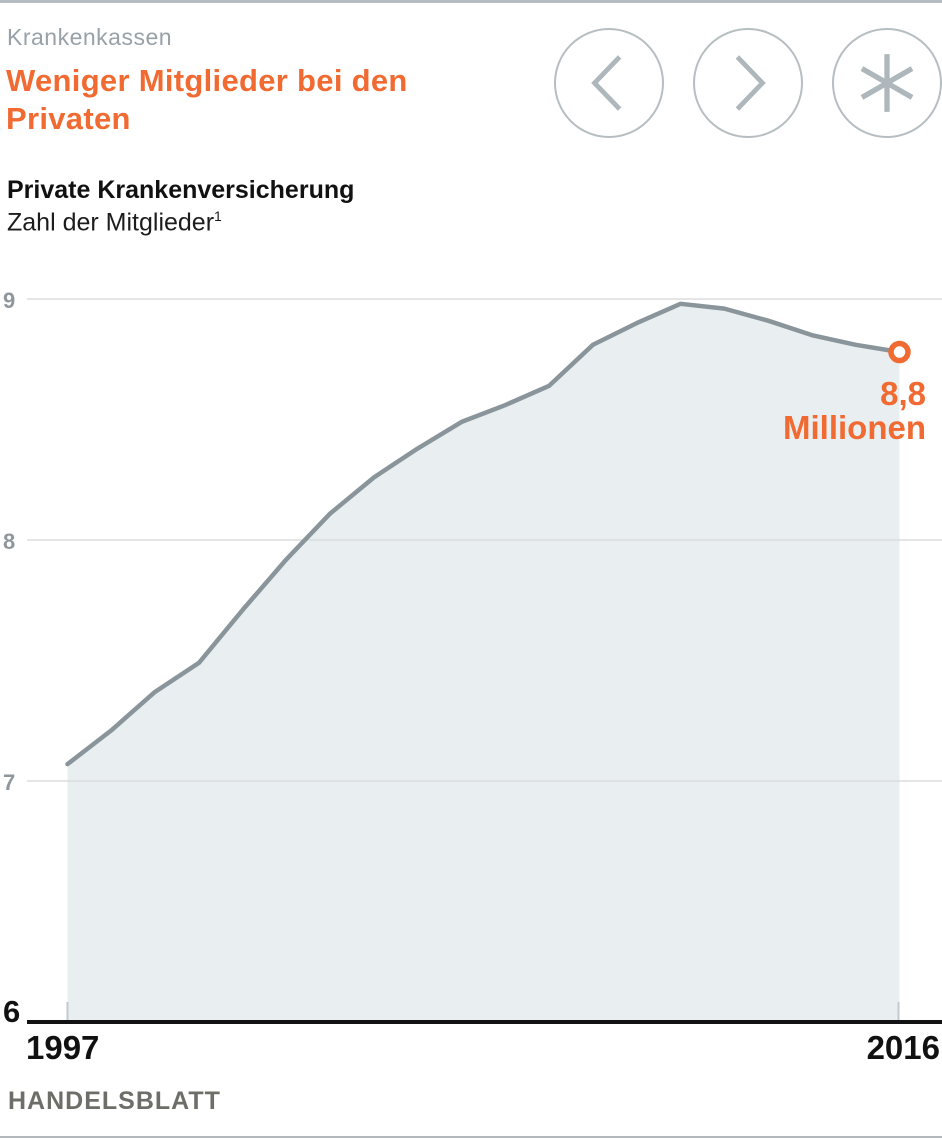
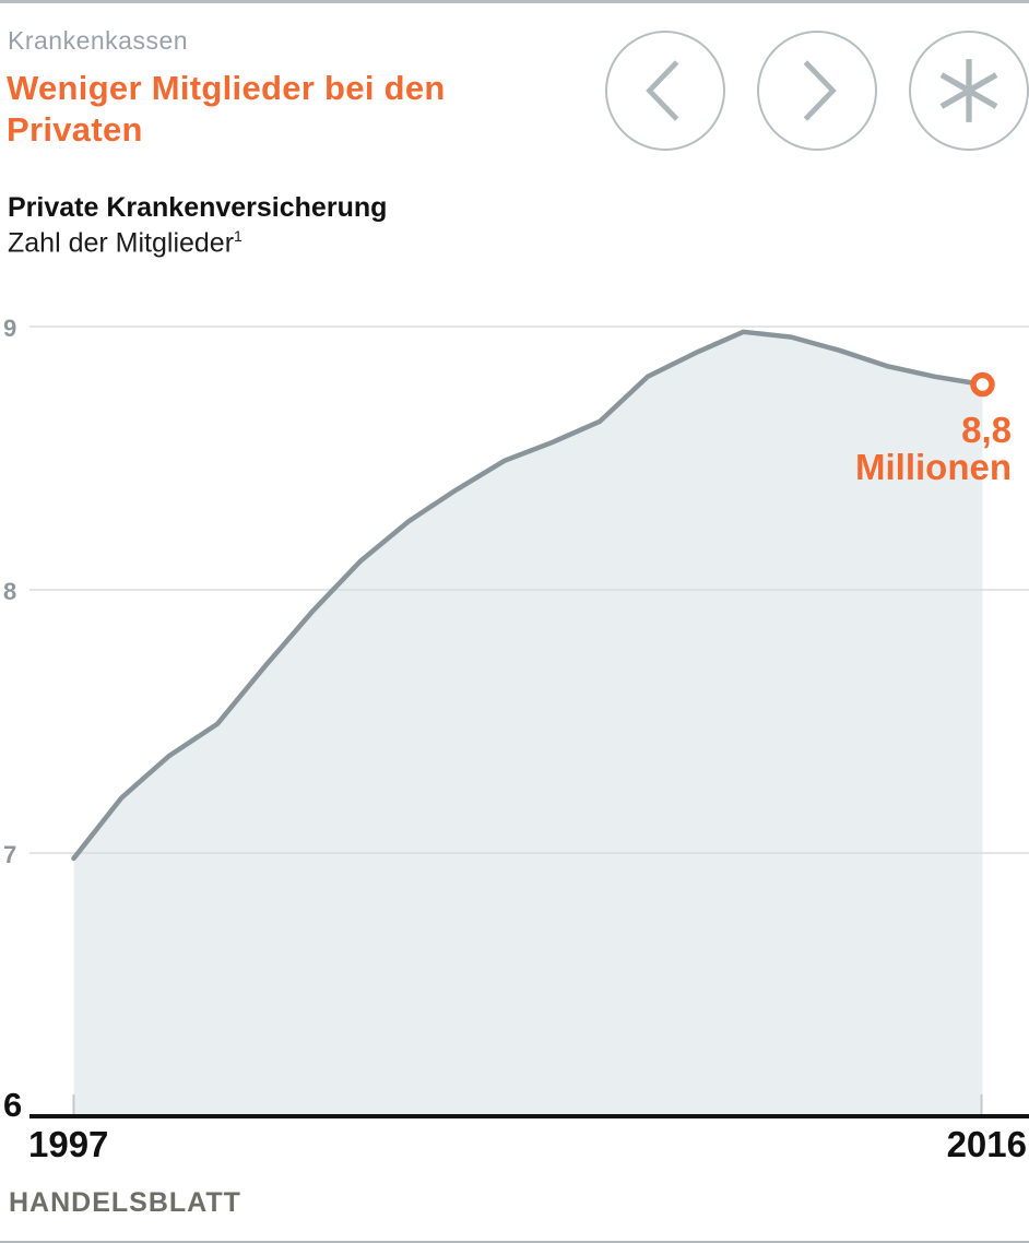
1997: 7.07 -> 6.98
